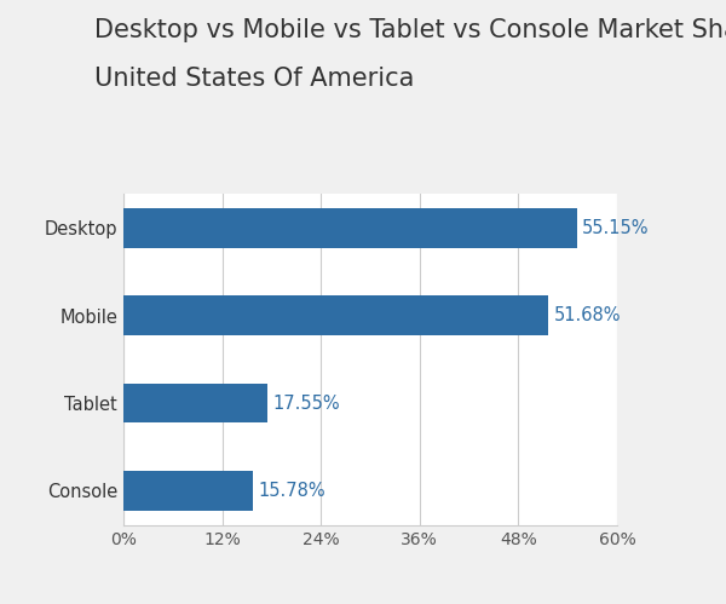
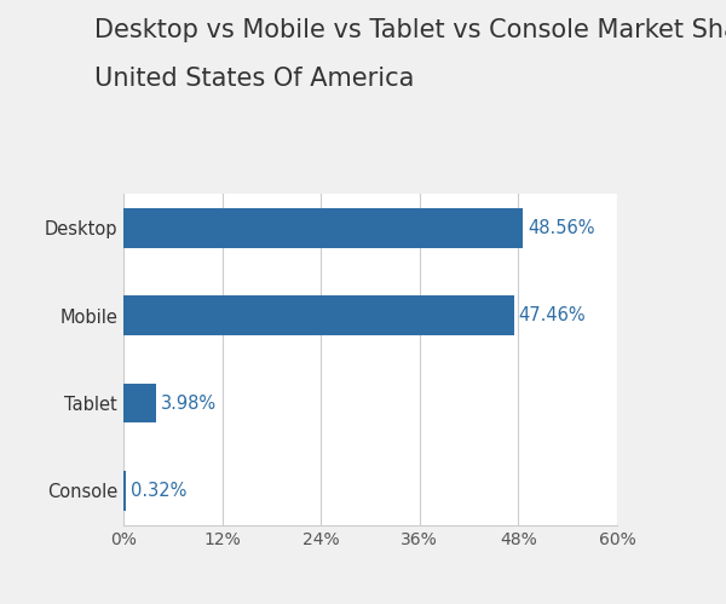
Desktop: 55.15% -> 48.56%
Mobile: 51.68% -> 47.46%
Tablet: 17.55% -> 3.98%
Console: 15.78% -> 0.32%
